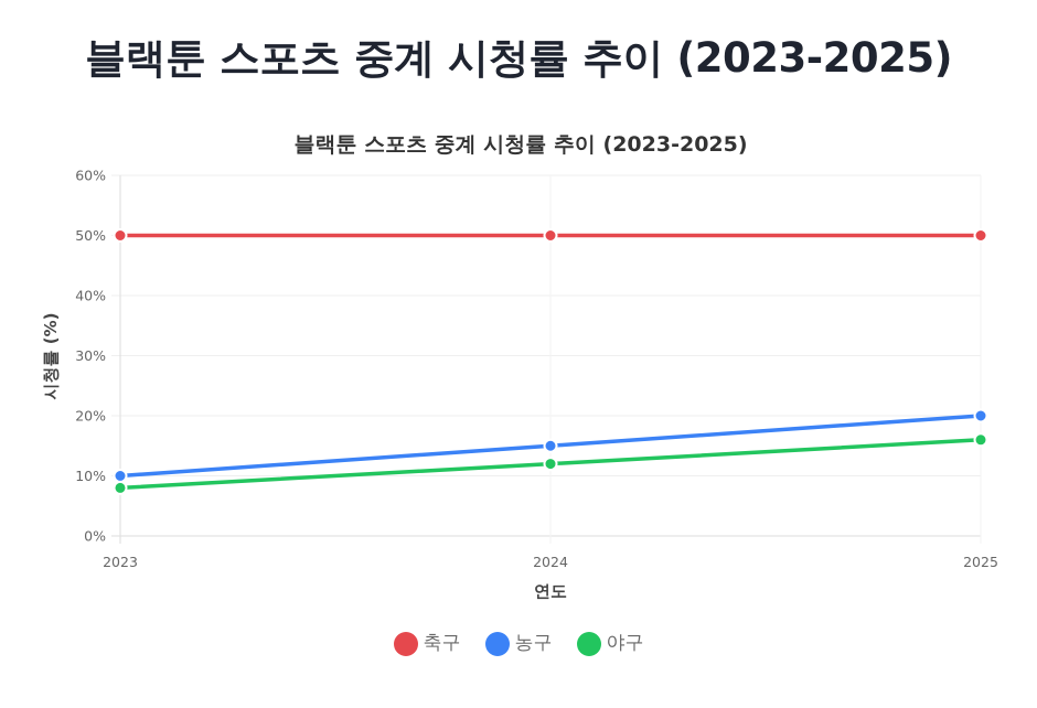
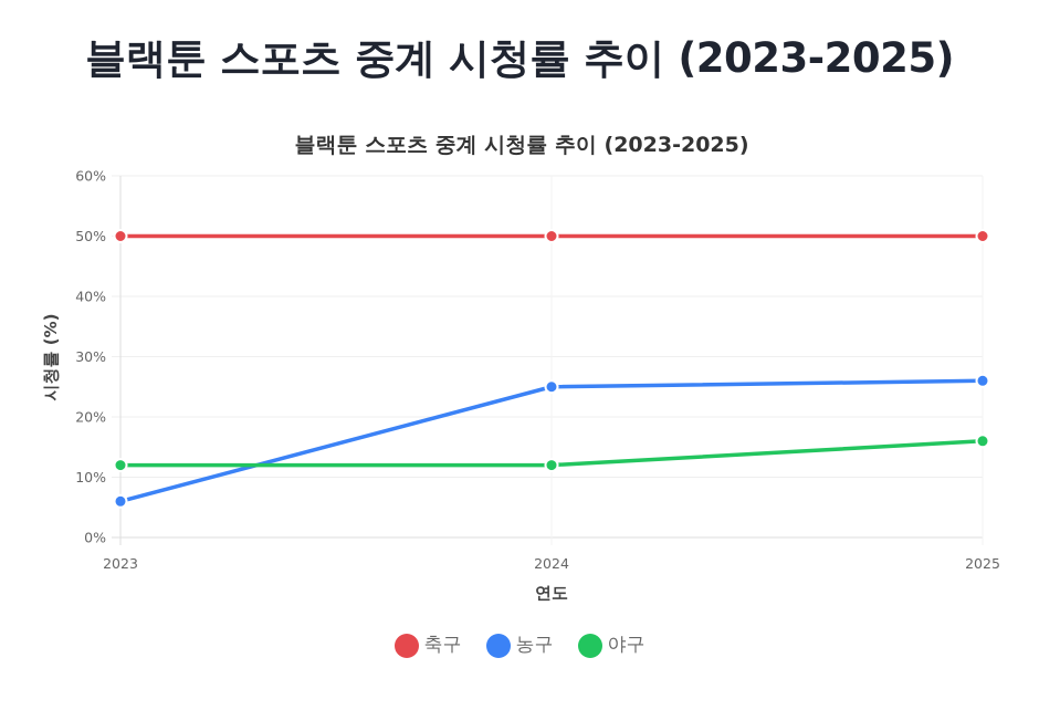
농구/2023: 10% -> 6%
야구/2023: 8% -> 12%
농구/2024: 15% -> 25%
농구/2025: 20% -> 26%
